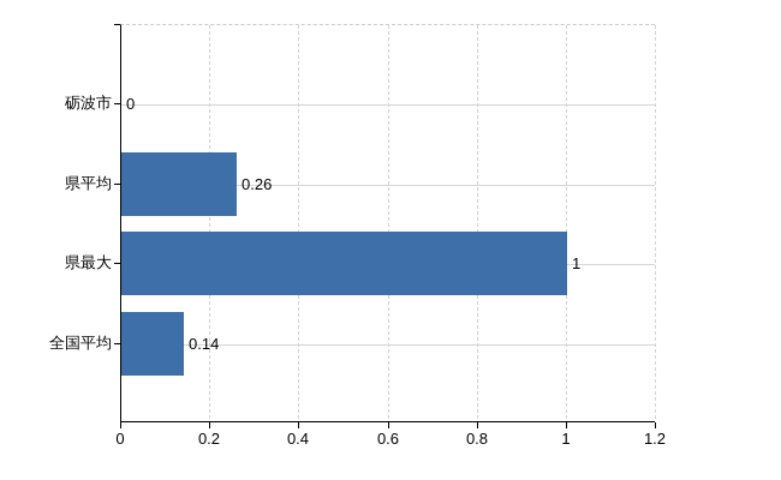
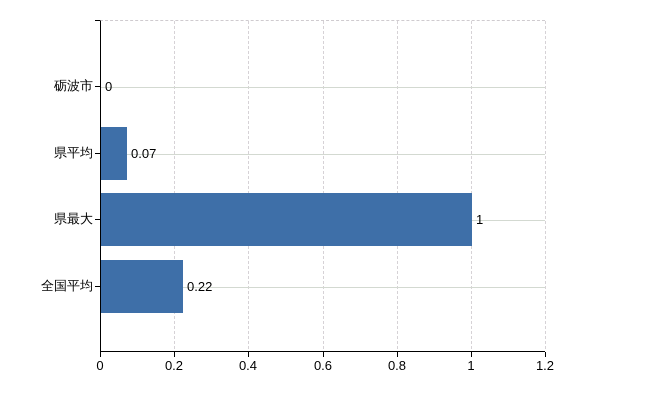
県平均: 0.26 -> 0.07
全国平均: 0.14 -> 0.22
